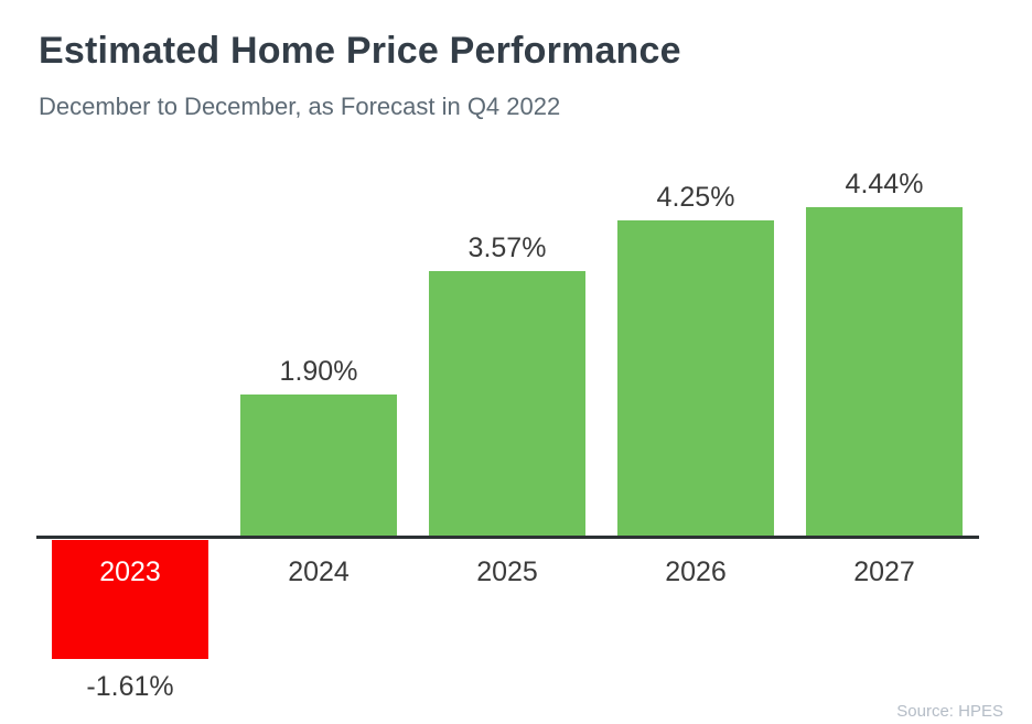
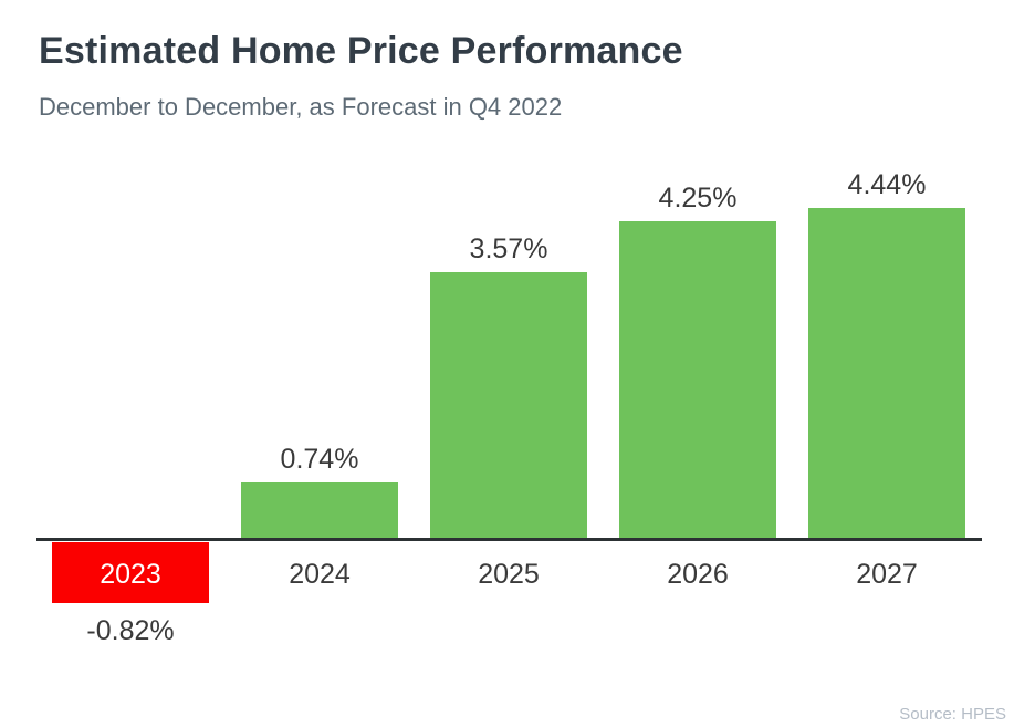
2023: -1.61% -> -0.82%
2024: 1.90% -> 0.74%
